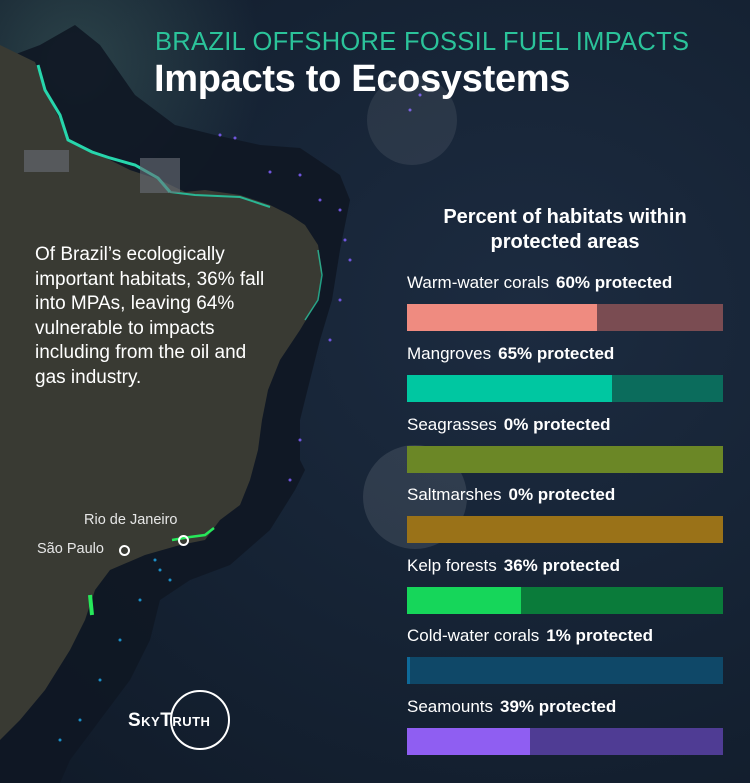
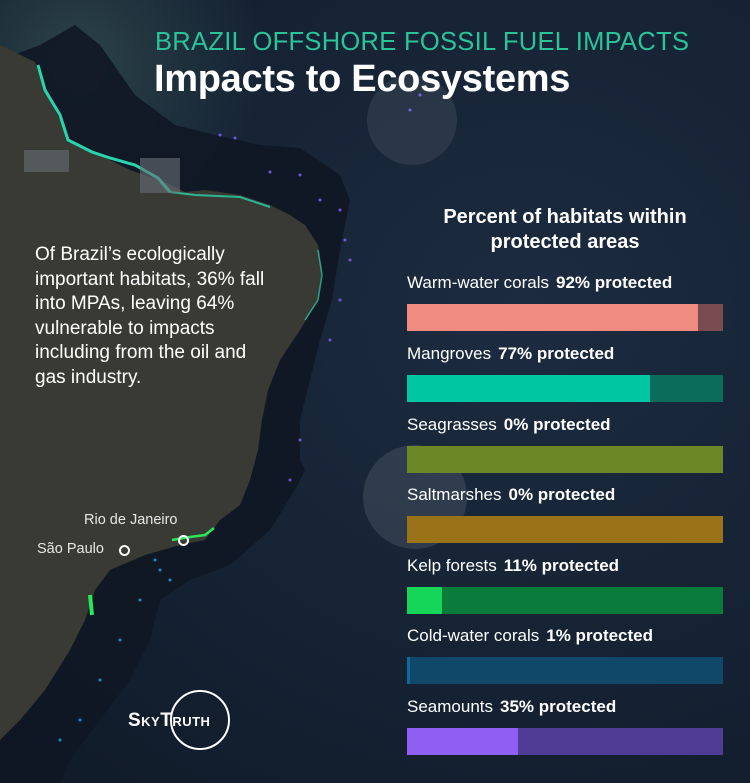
Warm-water corals: 60% -> 92%
Mangroves: 65% -> 77%
Kelp forests: 36% -> 11%
Seamounts: 39% -> 35%
